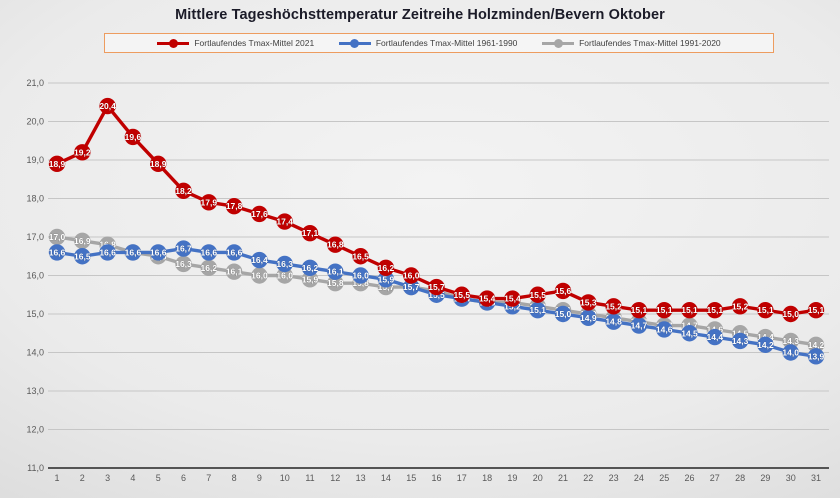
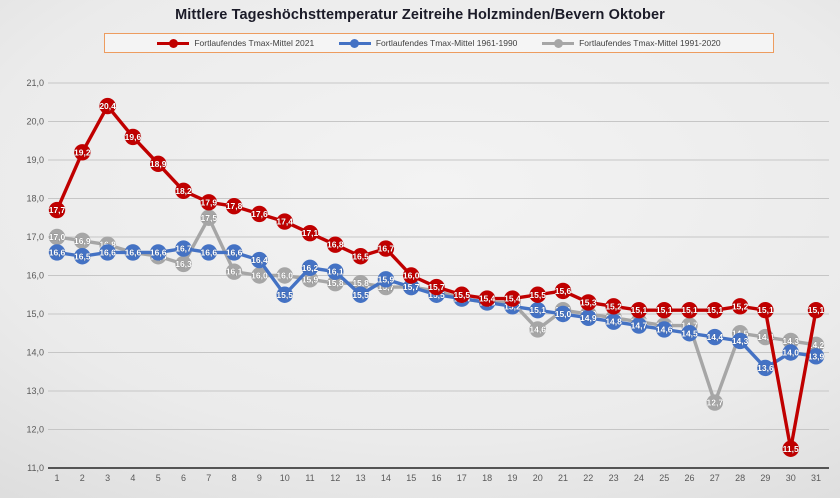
Fortlaufendes Tmax-Mittel 2021/1: 18,9 -> 17,7
Fortlaufendes Tmax-Mittel 1991-2020/7: 16,2 -> 17,5
Fortlaufendes Tmax-Mittel 1961-1990/10: 16,3 -> 15,5
Fortlaufendes Tmax-Mittel 1961-1990/13: 16,0 -> 15,5
Fortlaufendes Tmax-Mittel 2021/14: 16,2 -> 16,7
Fortlaufendes Tmax-Mittel 1991-2020/20: 15,2 -> 14,6
Fortlaufendes Tmax-Mittel 1991-2020/27: 14,6 -> 12,7
Fortlaufendes Tmax-Mittel 1961-1990/29: 14,2 -> 13,6
Fortlaufendes Tmax-Mittel 2021/30: 15,0 -> 11,5
